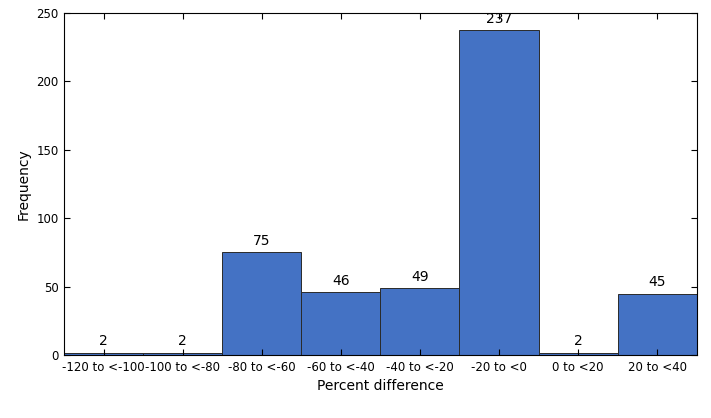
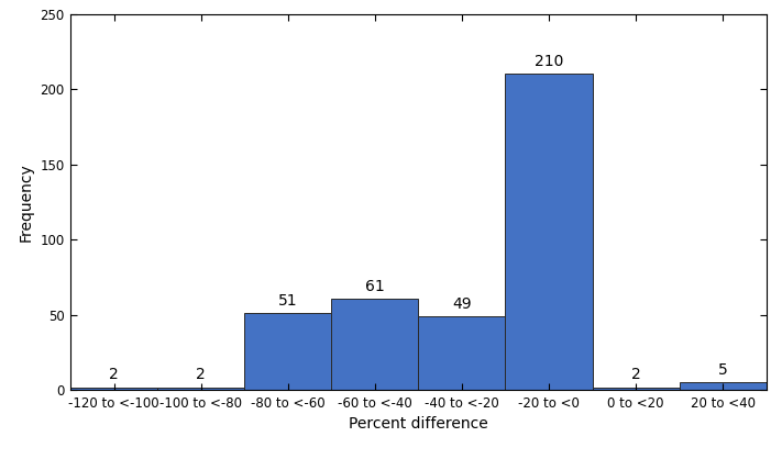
-80 to <-60: 75 -> 51
-60 to <-40: 46 -> 61
-20 to <0: 237 -> 210
20 to <40: 45 -> 5
